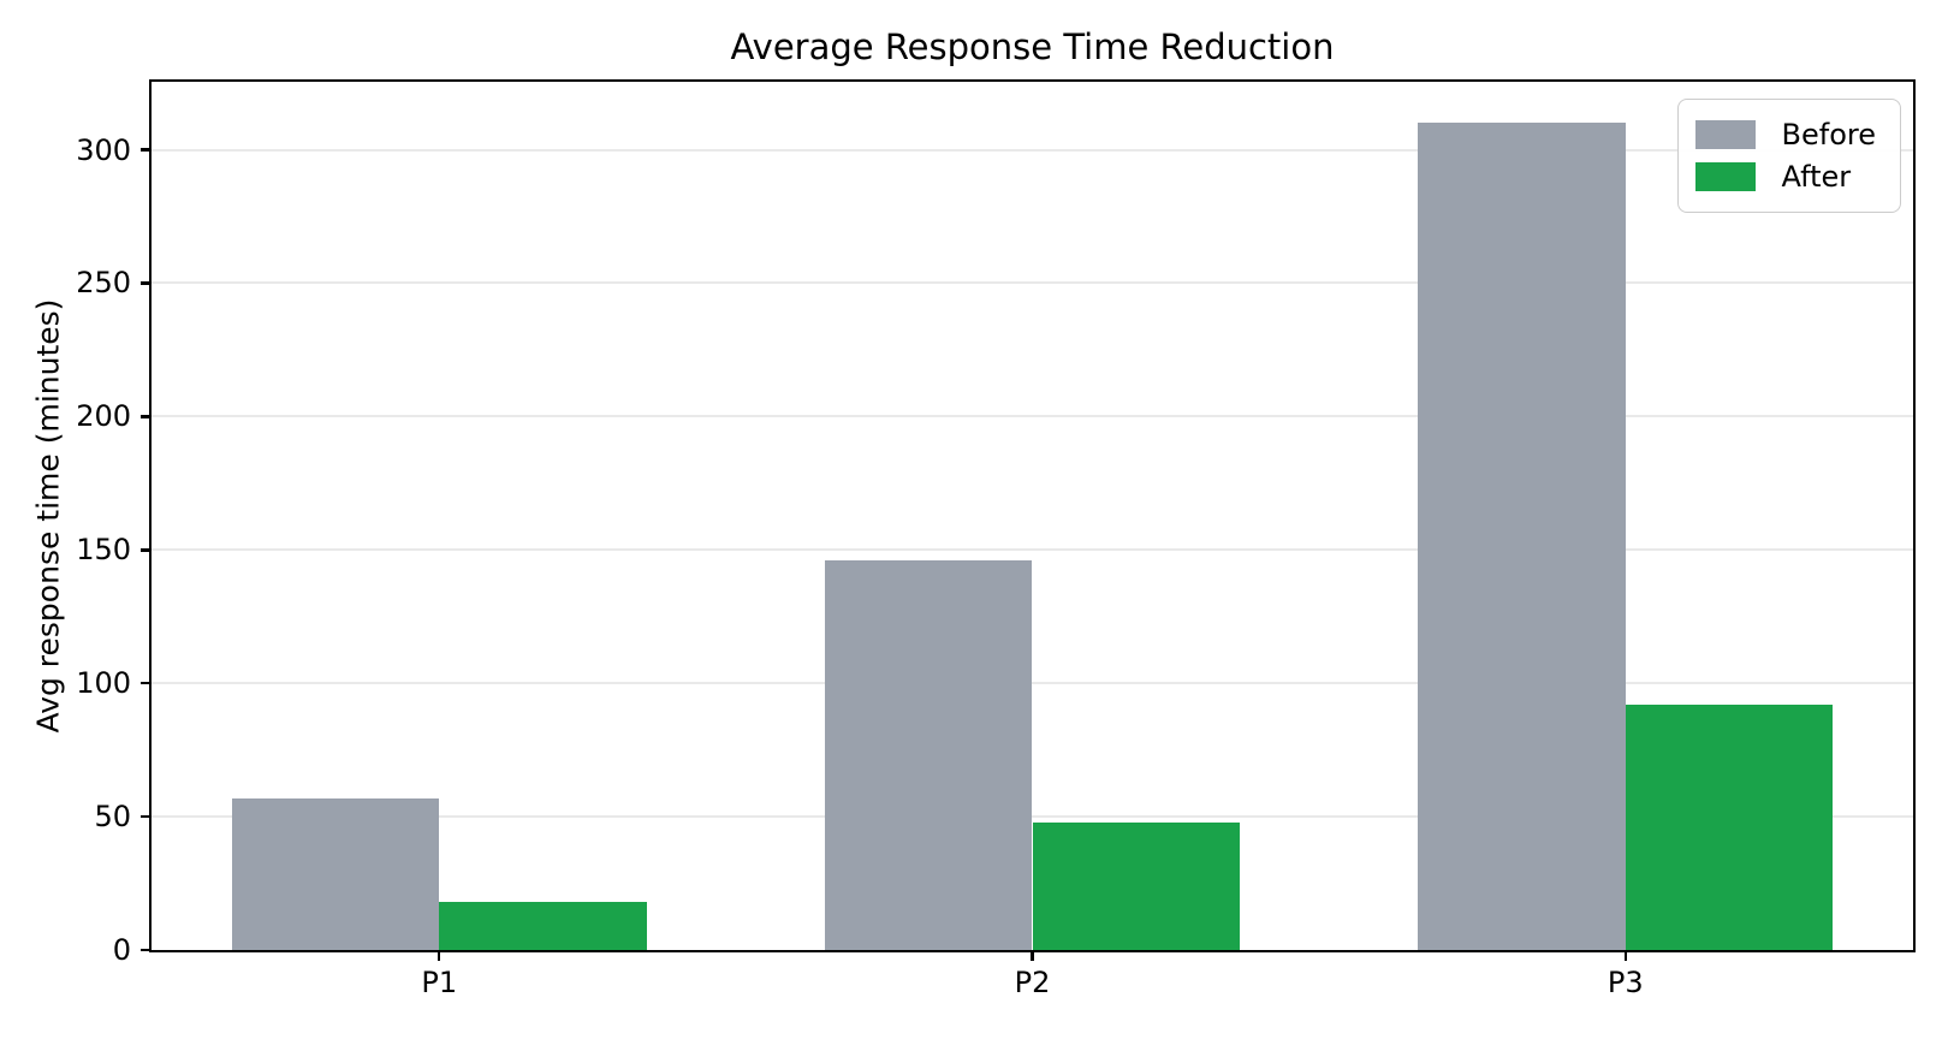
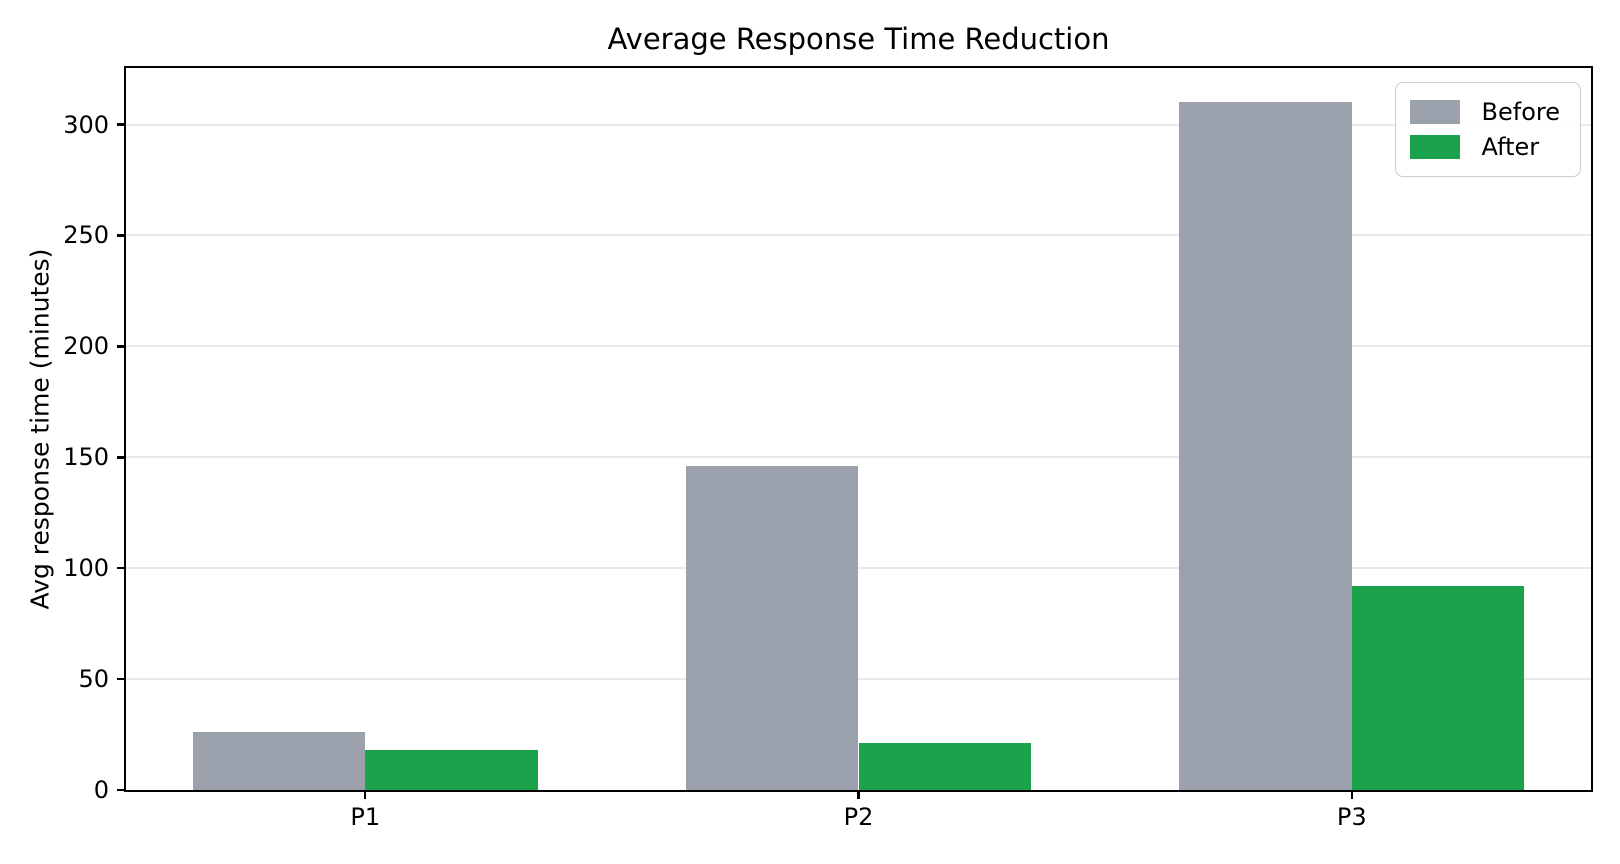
Before/P1: 57 -> 26
After/P2: 48 -> 21
